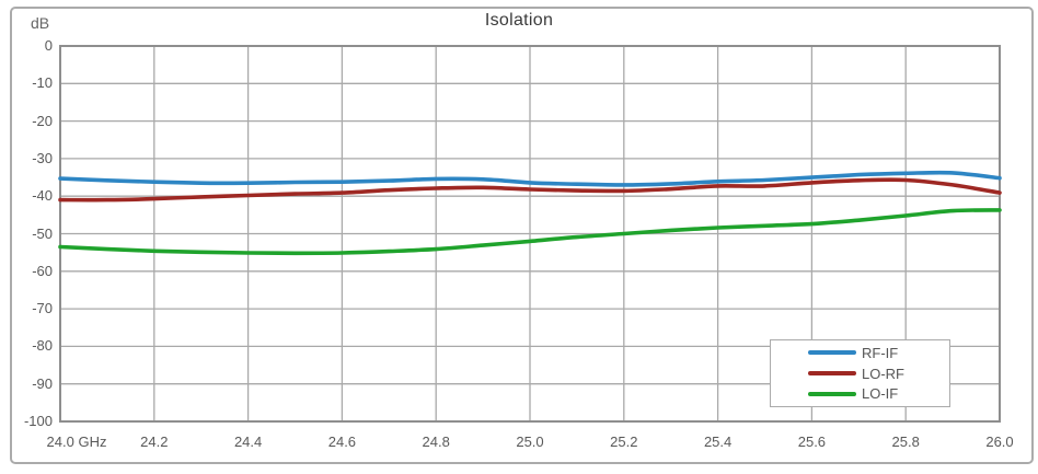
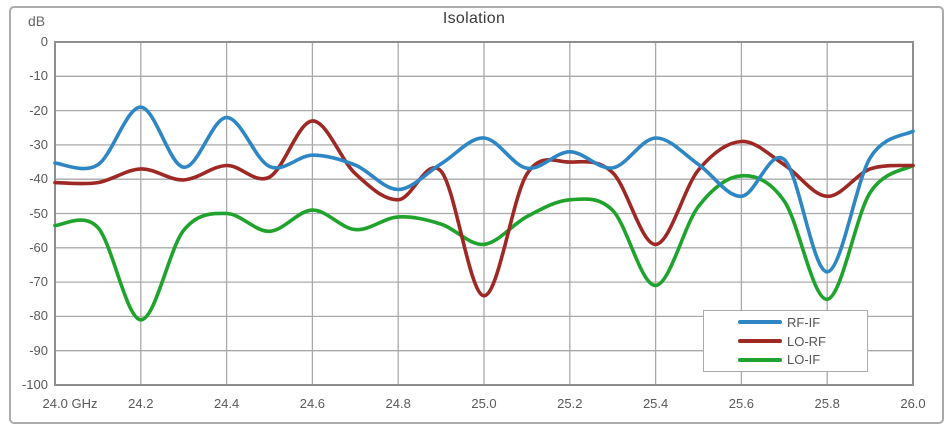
RF-IF/24.2: -36 -> -19
LO-RF/24.2: -41 -> -37
LO-IF/24.2: -55 -> -81
RF-IF/24.4: -36 -> -22
LO-RF/24.4: -40 -> -36
LO-IF/24.4: -55 -> -50
RF-IF/24.6: -36 -> -33
LO-RF/24.6: -39 -> -23
LO-IF/24.6: -55 -> -49
RF-IF/24.8: -35 -> -43
LO-RF/24.8: -38 -> -46
LO-IF/24.8: -54 -> -51
RF-IF/25.0: -36 -> -28
LO-RF/25.0: -38 -> -74
LO-IF/25.0: -52 -> -59
RF-IF/25.2: -37 -> -32
LO-RF/25.2: -39 -> -35
LO-IF/25.2: -50 -> -46
RF-IF/25.4: -36 -> -28
LO-RF/25.4: -37 -> -59
LO-IF/25.4: -48 -> -71
RF-IF/25.6: -35 -> -45
LO-RF/25.6: -36 -> -29
LO-IF/25.6: -47 -> -39
RF-IF/25.8: -34 -> -67
LO-RF/25.8: -36 -> -45
LO-IF/25.8: -45 -> -75
RF-IF/26.0: -35 -> -26
LO-RF/26.0: -39 -> -36
LO-IF/26.0: -44 -> -36
